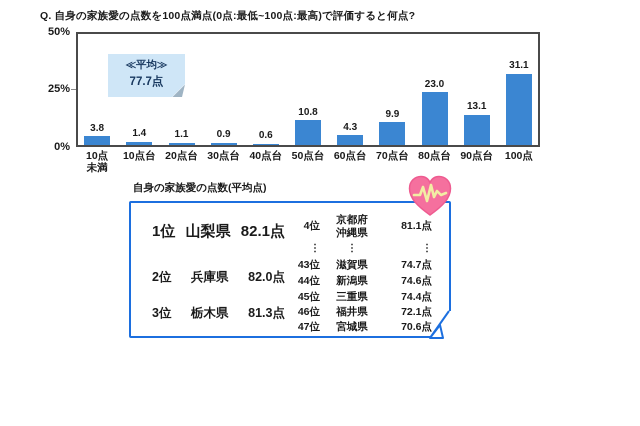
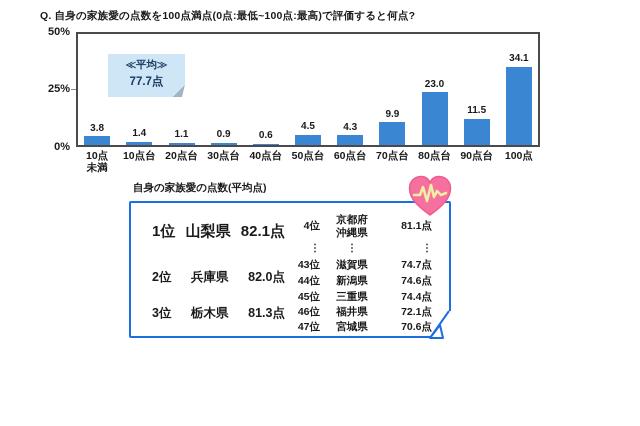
50点台: 10.8 -> 4.5
90点台: 13.1 -> 11.5
100点: 31.1 -> 34.1
